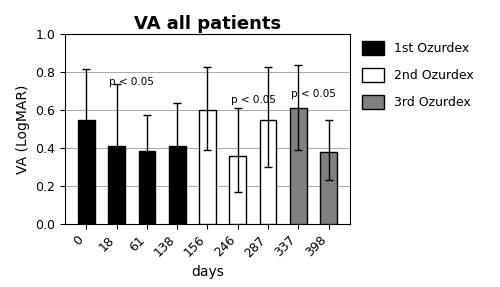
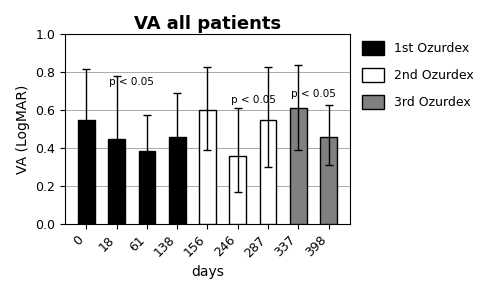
18: 0.41 -> 0.45
138: 0.41 -> 0.46
398: 0.38 -> 0.46
